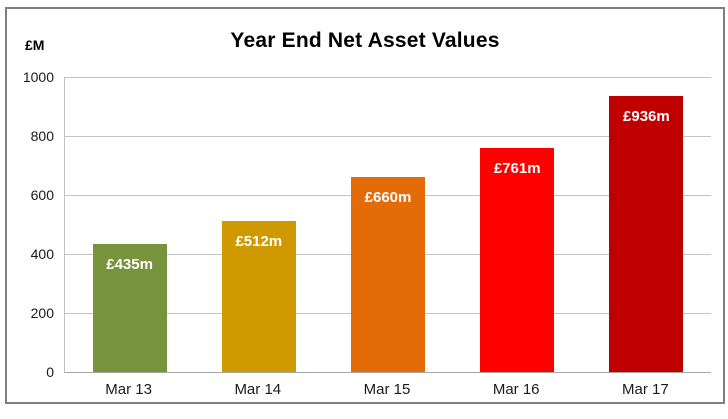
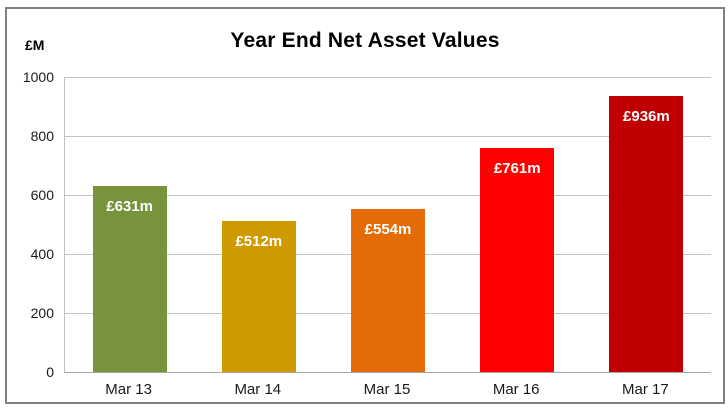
Mar 13: £435m -> £631m
Mar 15: £660m -> £554m
